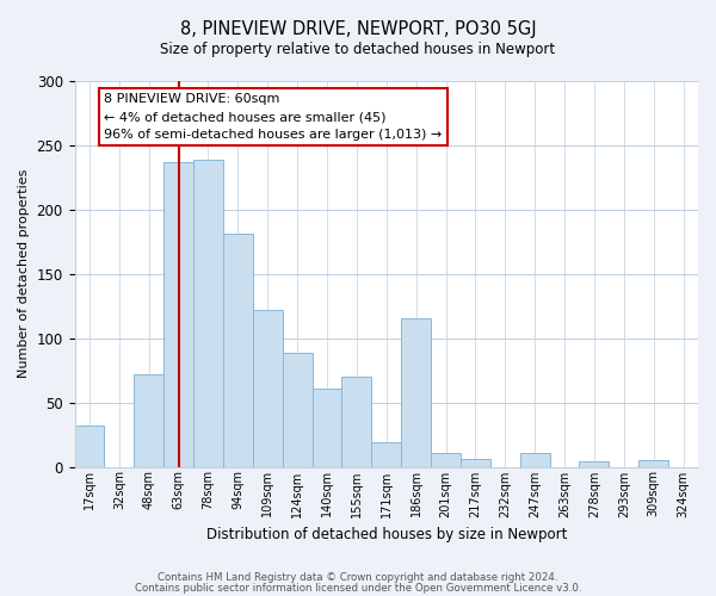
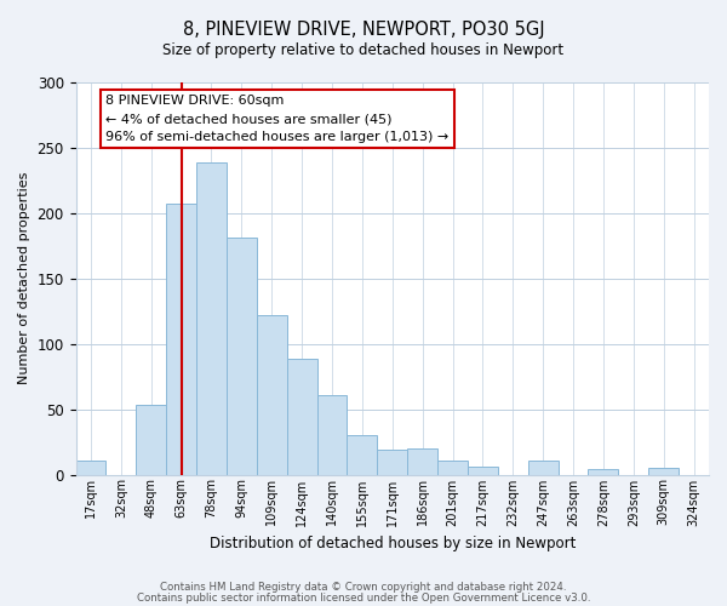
17sqm: 32 -> 11
48sqm: 72 -> 53
63sqm: 237 -> 207
155sqm: 70 -> 30
186sqm: 115 -> 20
